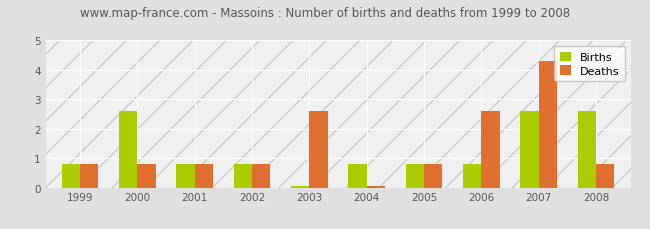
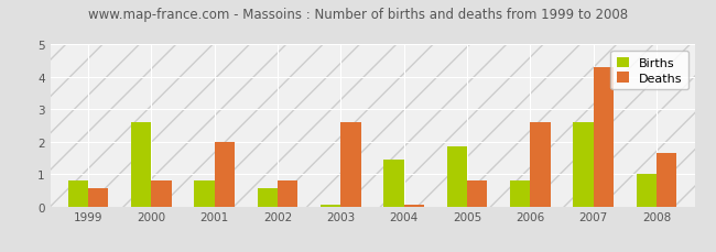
Deaths/1999: 0.80 -> 0.55
Deaths/2001: 0.80 -> 2.00
Births/2002: 0.80 -> 0.55
Births/2004: 0.80 -> 1.45
Births/2005: 0.80 -> 1.85
Births/2008: 2.60 -> 1.00
Deaths/2008: 0.80 -> 1.65
